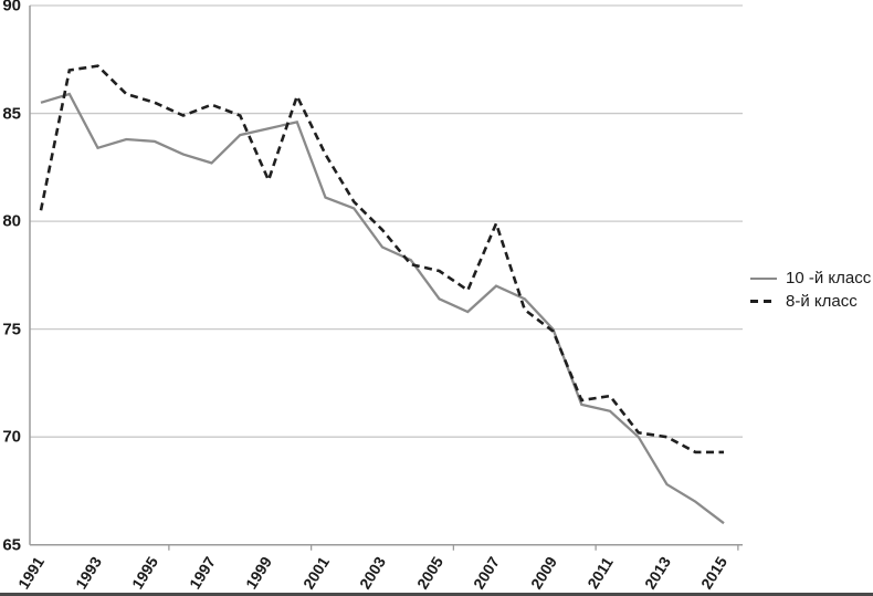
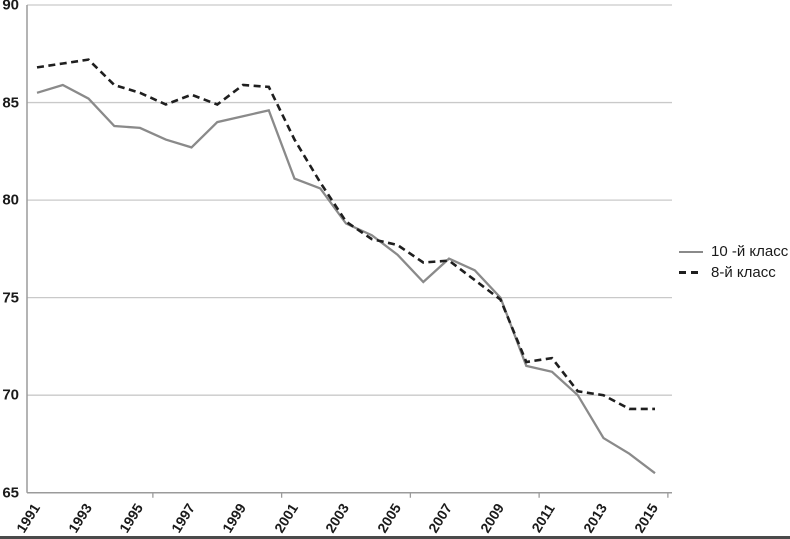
8-й класс/1991: 80.5 -> 86.8
10 -й класс/1993: 83.4 -> 85.2
8-й класс/1999: 81.9 -> 85.9
8-й класс/2003: 79.6 -> 78.9
10 -й класс/2005: 76.4 -> 77.2
8-й класс/2007: 79.9 -> 76.9
